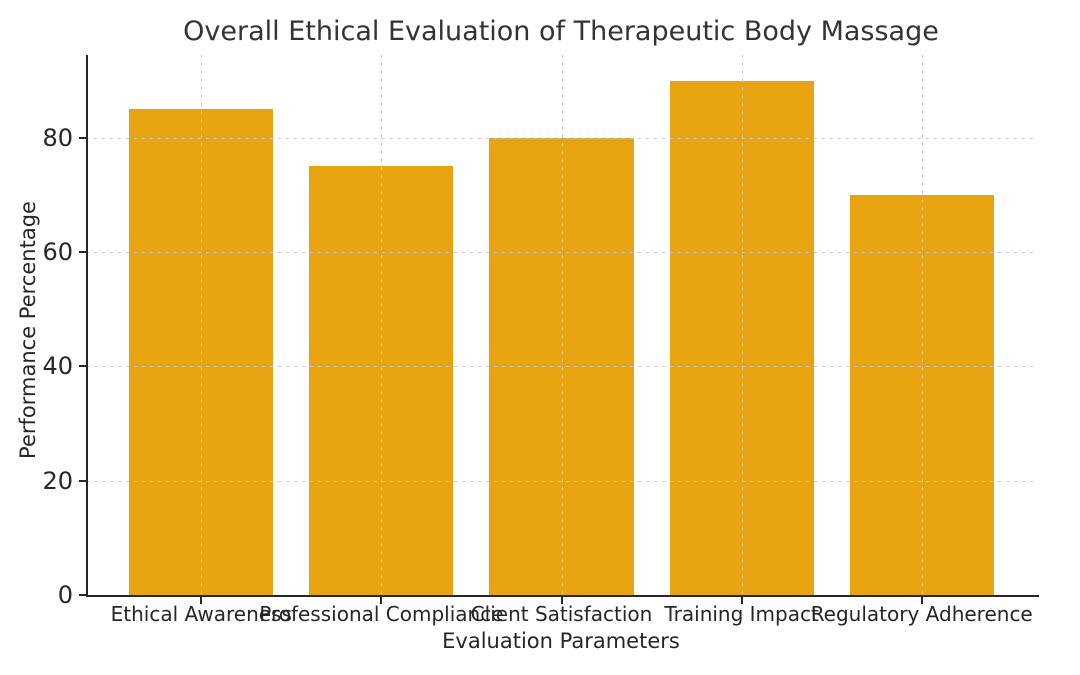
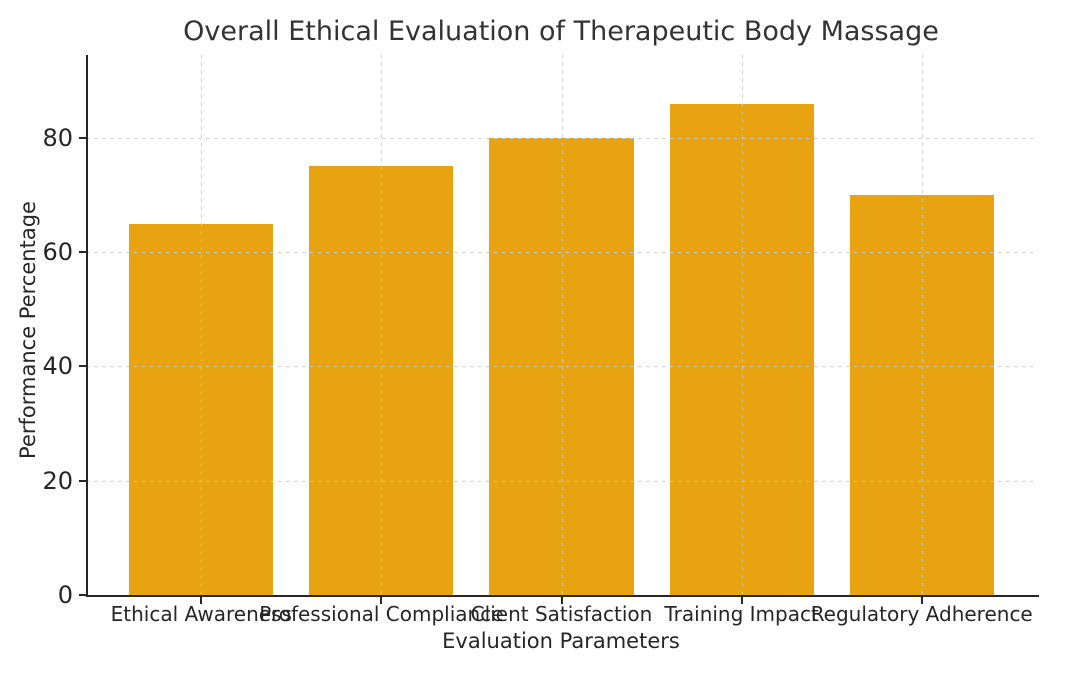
Ethical Awareness: 85 -> 65
Training Impact: 90 -> 86
